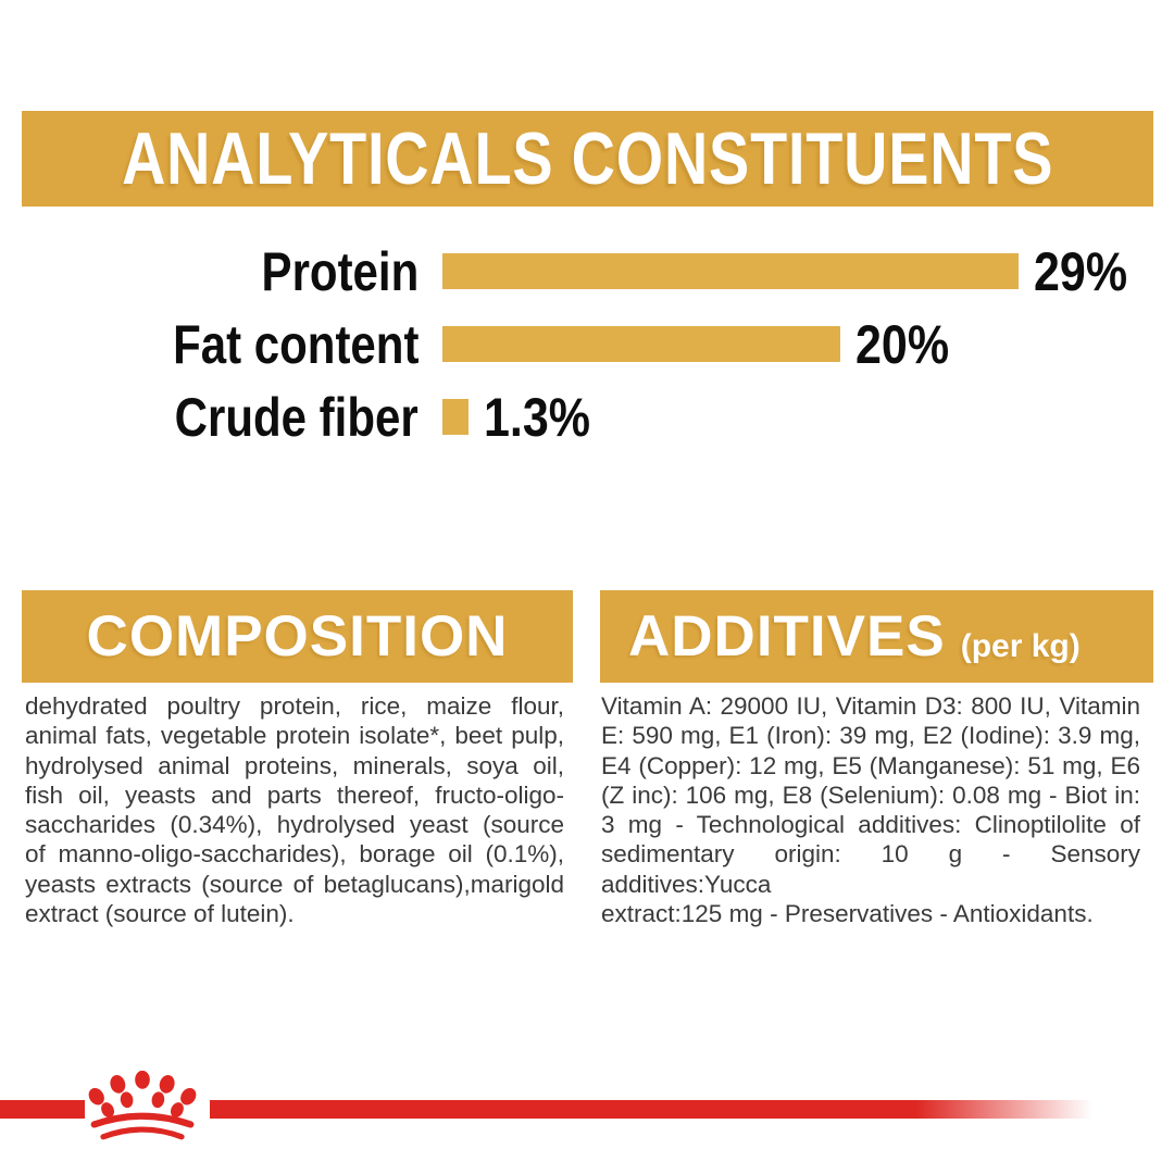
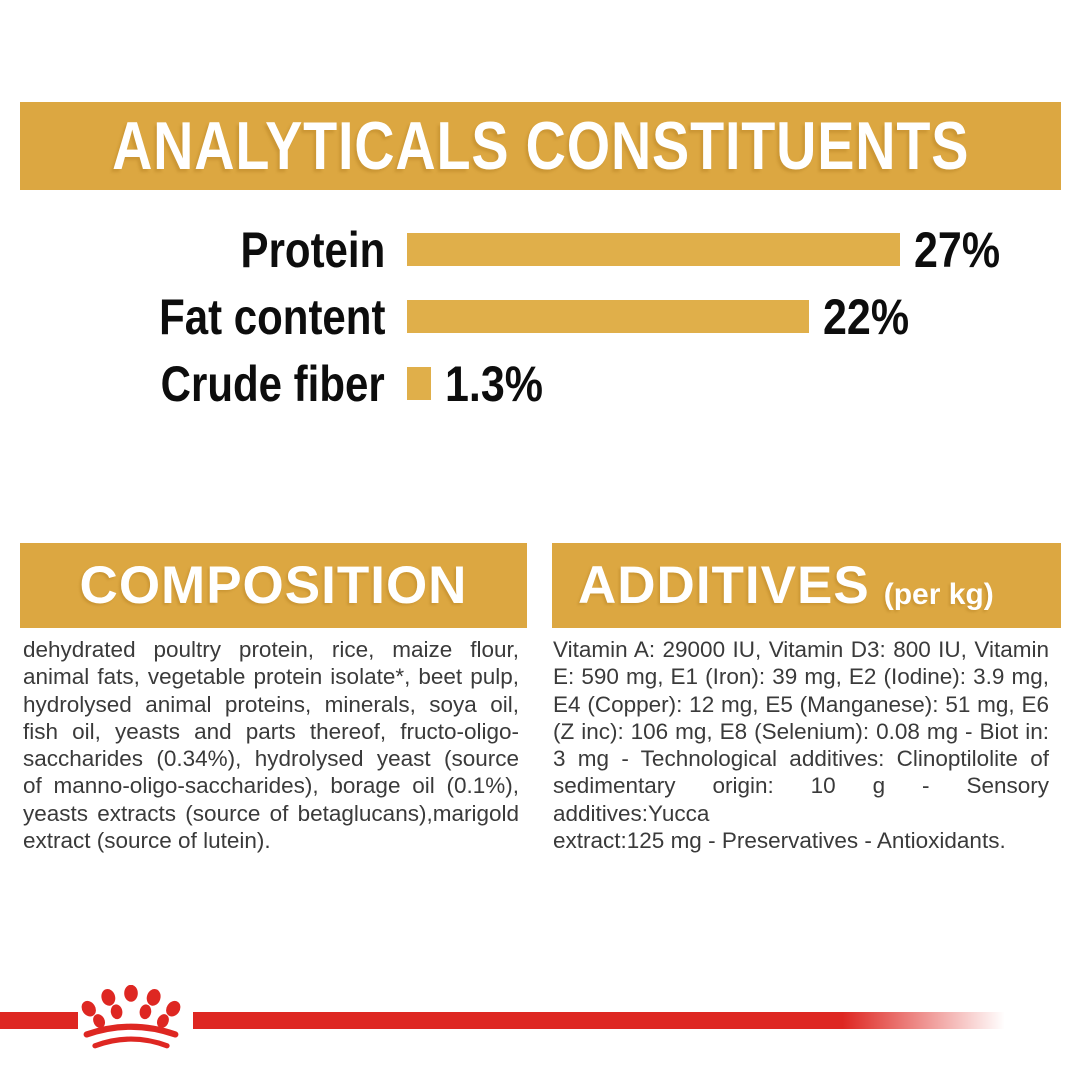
Protein: 29% -> 27%
Fat content: 20% -> 22%
